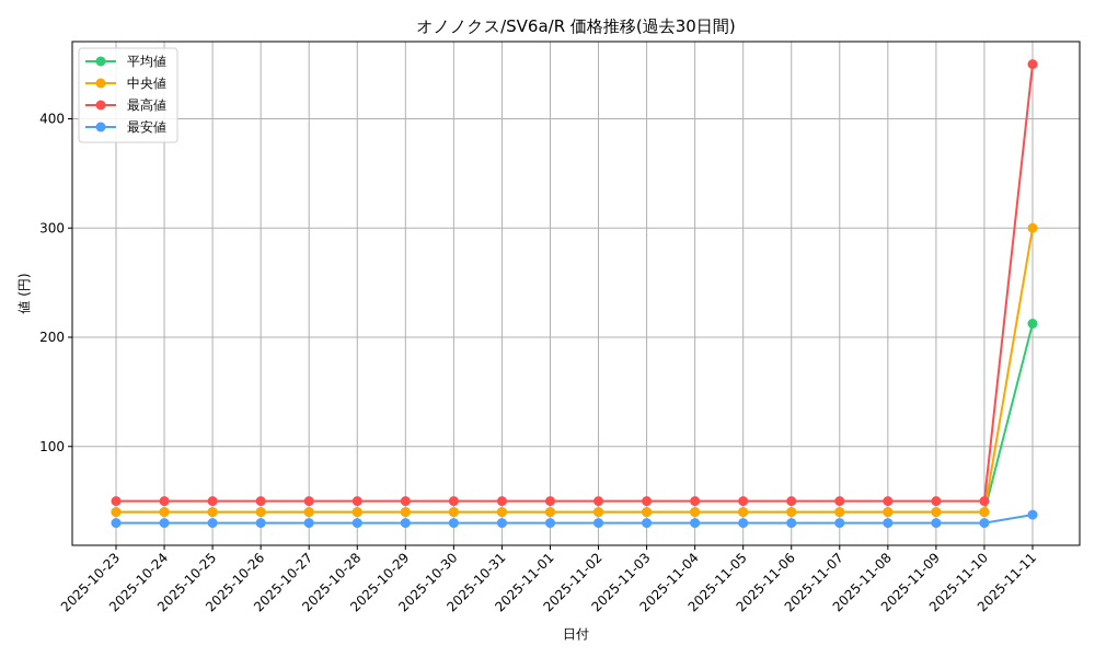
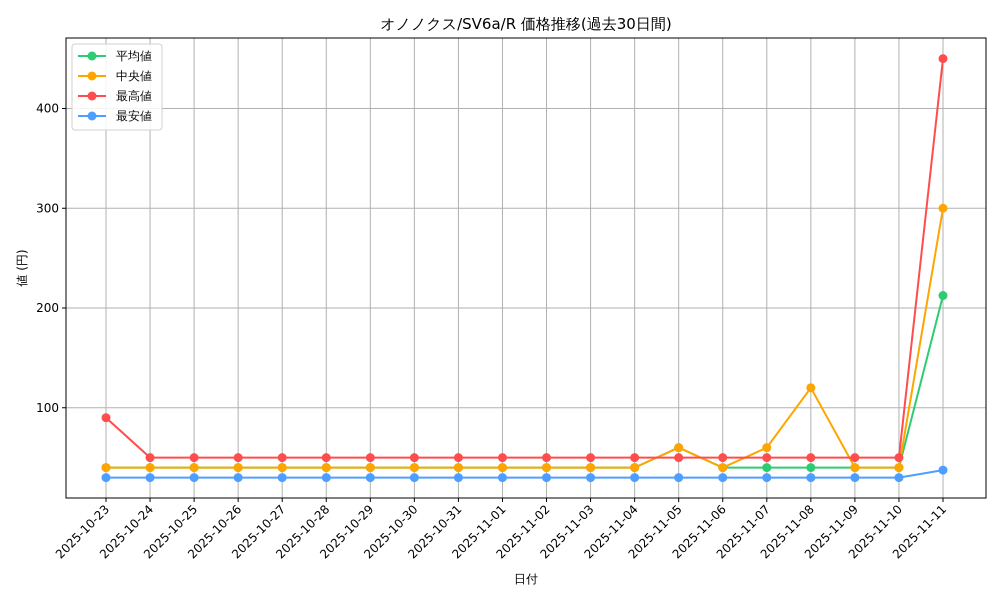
最高値/2025-10-23: 50 -> 90
平均値/2025-11-05: 40 -> 60
中央値/2025-11-05: 40 -> 60
中央値/2025-11-07: 40 -> 60
中央値/2025-11-08: 40 -> 120
